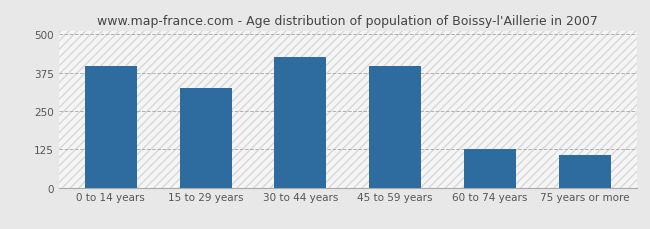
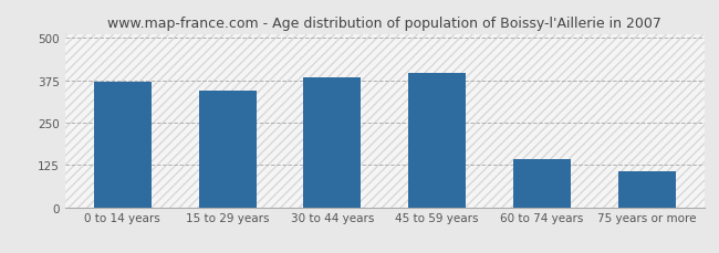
0 to 14 years: 395 -> 370
15 to 29 years: 325 -> 345
30 to 44 years: 425 -> 385
60 to 74 years: 125 -> 142
